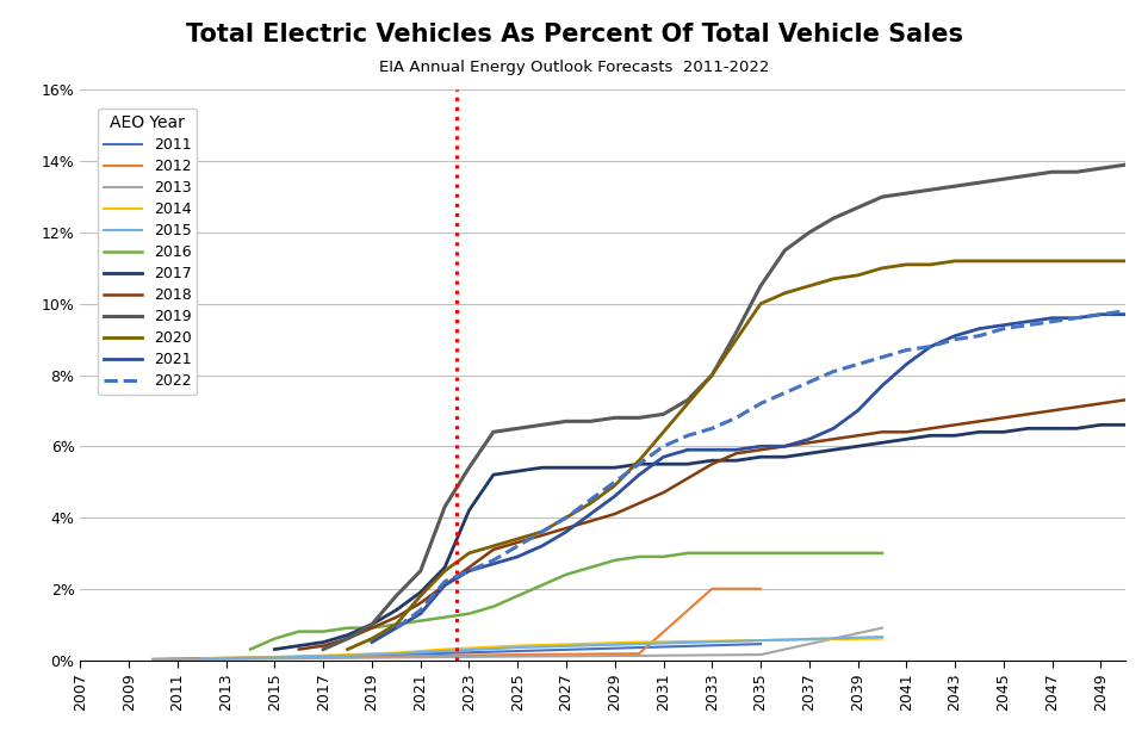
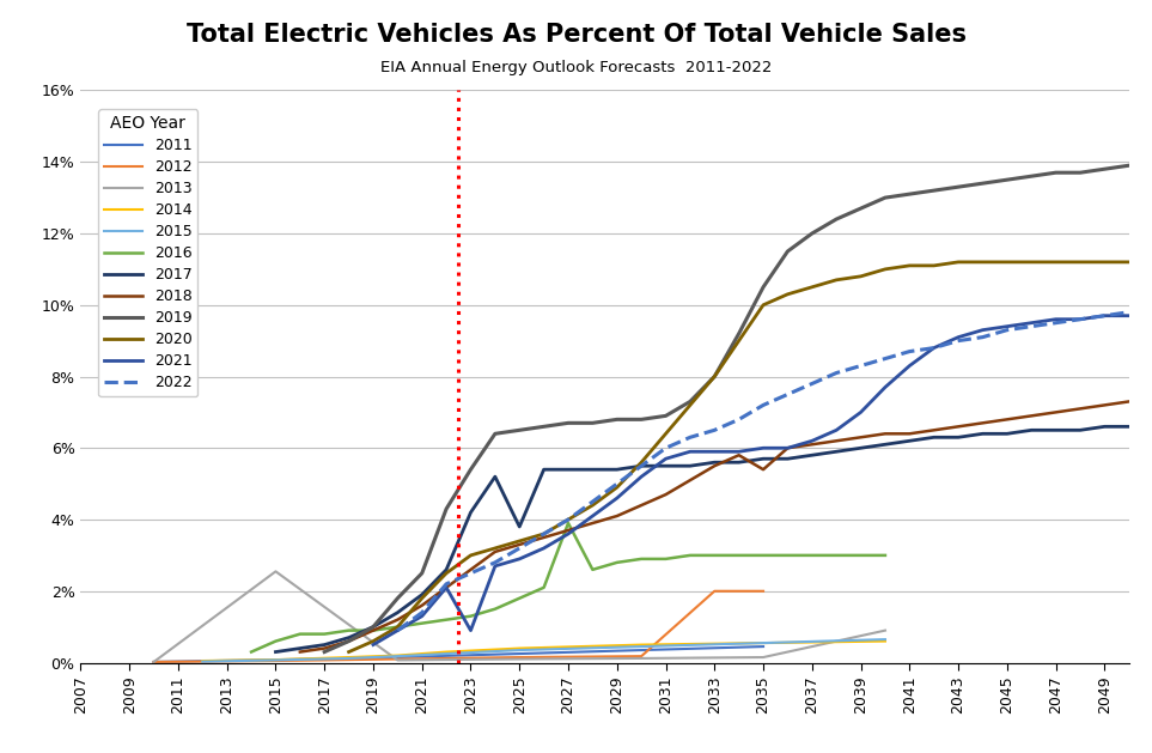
2013/2015: 0.04% -> 2.55%
2021/2023: 2.5% -> 0.9%
2017/2025: 5.3% -> 3.8%
2016/2027: 2.4% -> 3.9%
2018/2035: 5.9% -> 5.4%
